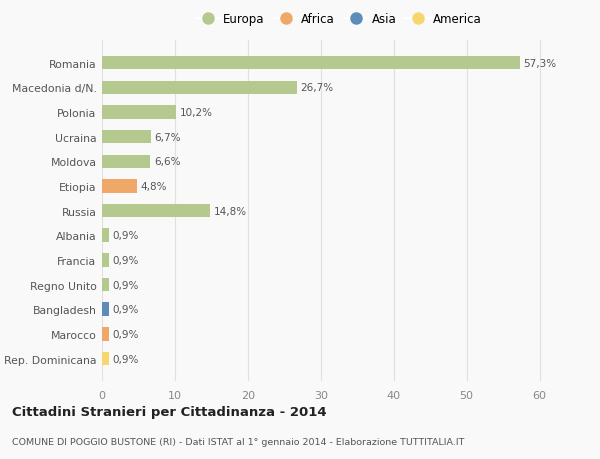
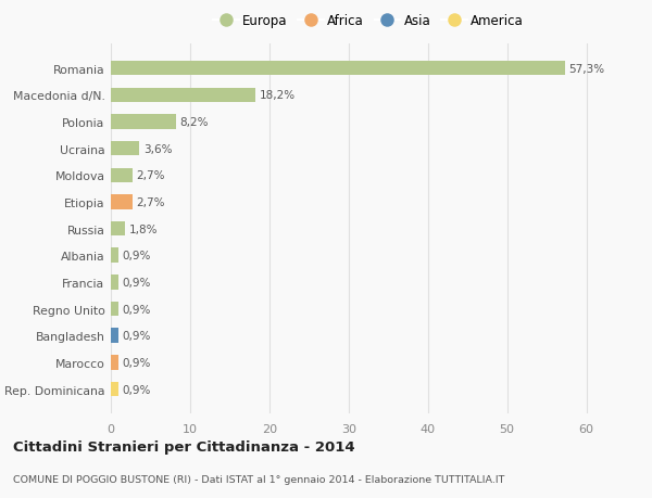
Macedonia d/N.: 26,7% -> 18,2%
Polonia: 10,2% -> 8,2%
Ucraina: 6,7% -> 3,6%
Moldova: 6,6% -> 2,7%
Etiopia: 4,8% -> 2,7%
Russia: 14,8% -> 1,8%
